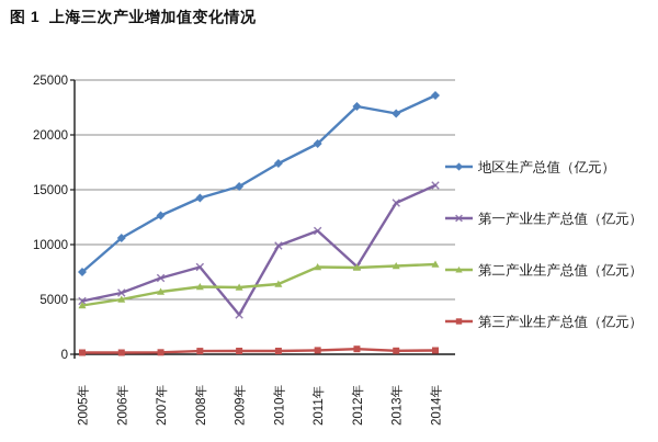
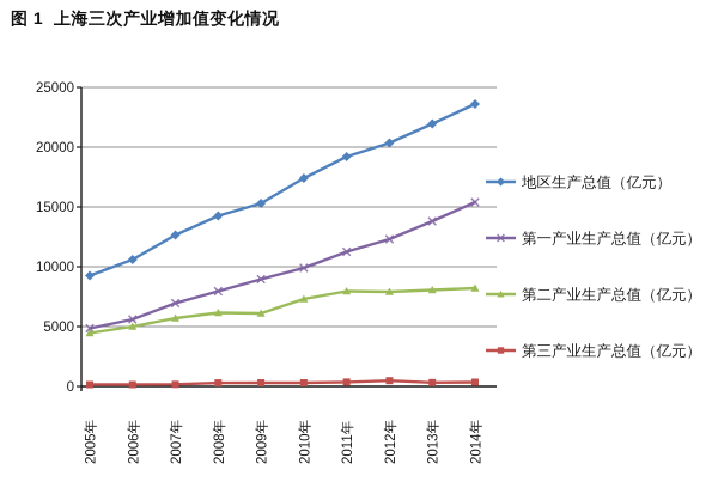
地区生产总值（亿元）/2005年: 7500 -> 9200
第一产业生产总值（亿元）/2009年: 3600 -> 9000
第二产业生产总值（亿元）/2010年: 6400 -> 7300
地区生产总值（亿元）/2012年: 22600 -> 20400
第一产业生产总值（亿元）/2012年: 8000 -> 12300
